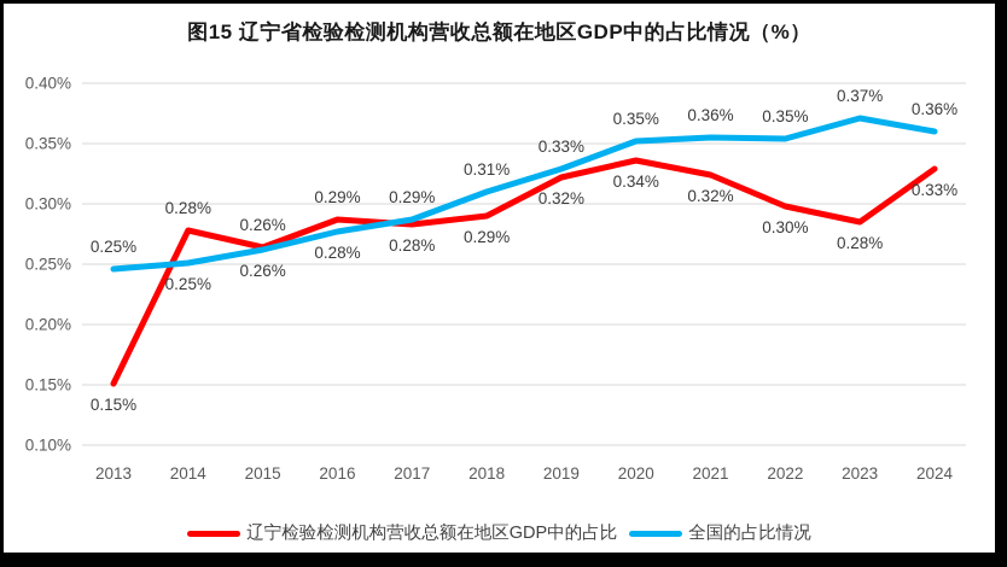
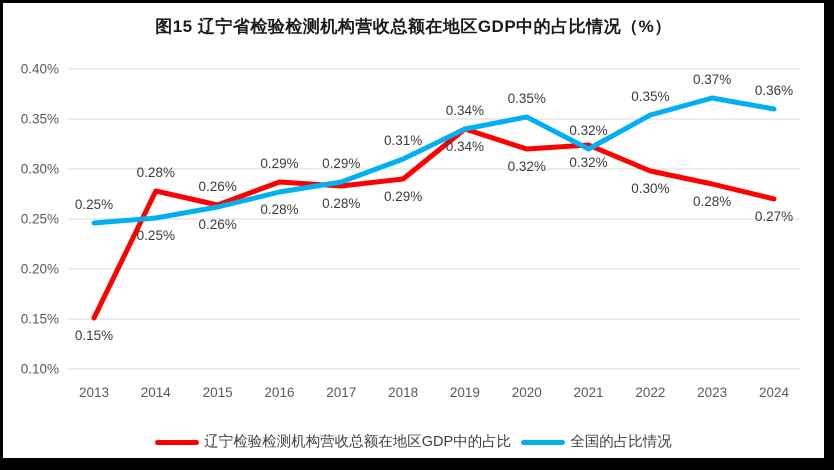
辽宁检验检测机构营收总额在地区GDP中的占比/2019: 0.32% -> 0.34%
全国的占比情况/2019: 0.33% -> 0.34%
辽宁检验检测机构营收总额在地区GDP中的占比/2020: 0.34% -> 0.32%
全国的占比情况/2021: 0.36% -> 0.32%
辽宁检验检测机构营收总额在地区GDP中的占比/2024: 0.33% -> 0.27%
